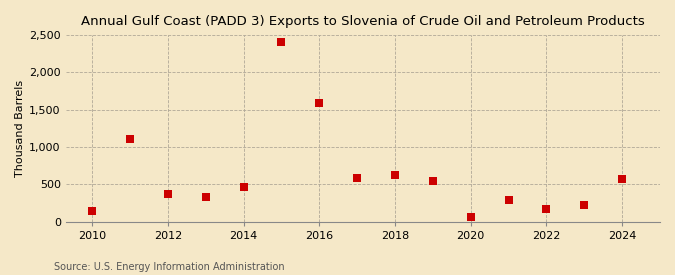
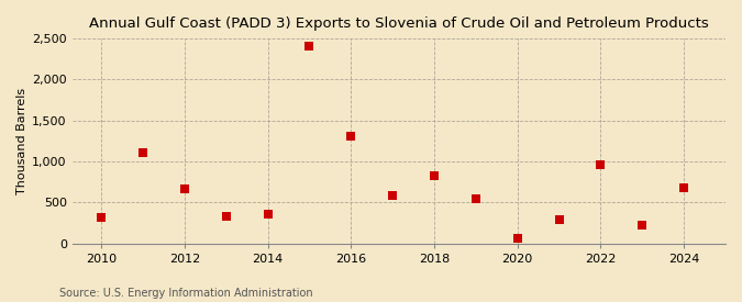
2010: 150 -> 320
2012: 370 -> 660
2014: 470 -> 360
2016: 1,590 -> 1,300
2018: 620 -> 820
2022: 180 -> 960
2024: 560 -> 680
